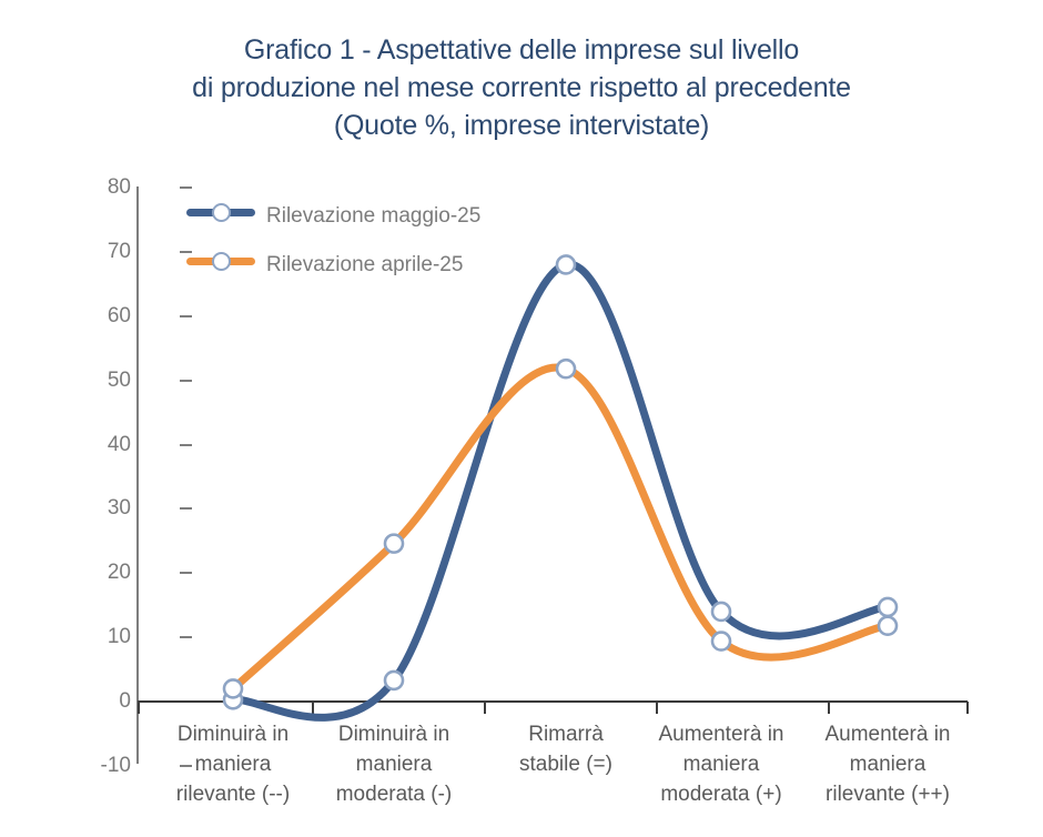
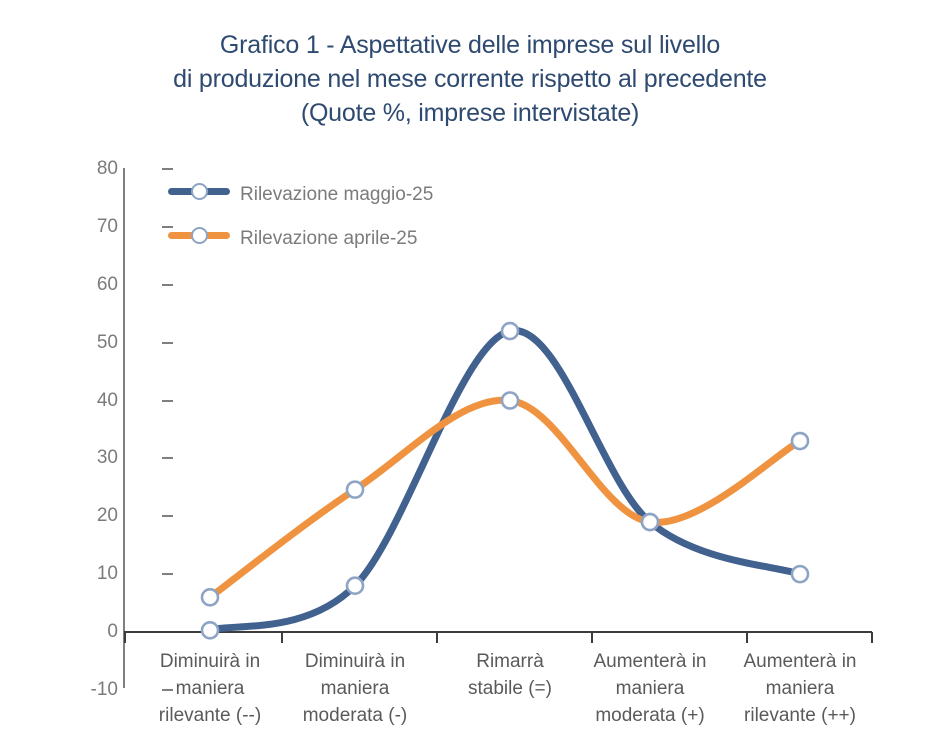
Rilevazione aprile-25/Diminuirà in maniera rilevante (--): 2 -> 6
Rilevazione maggio-25/Diminuirà in maniera moderata (-): 3 -> 8
Rilevazione maggio-25/Rimarrà stabile (=): 68 -> 52
Rilevazione aprile-25/Rimarrà stabile (=): 52 -> 40
Rilevazione maggio-25/Aumenterà in maniera moderata (+): 14 -> 19
Rilevazione aprile-25/Aumenterà in maniera moderata (+): 9 -> 19
Rilevazione maggio-25/Aumenterà in maniera rilevante (++): 15 -> 10
Rilevazione aprile-25/Aumenterà in maniera rilevante (++): 12 -> 33
